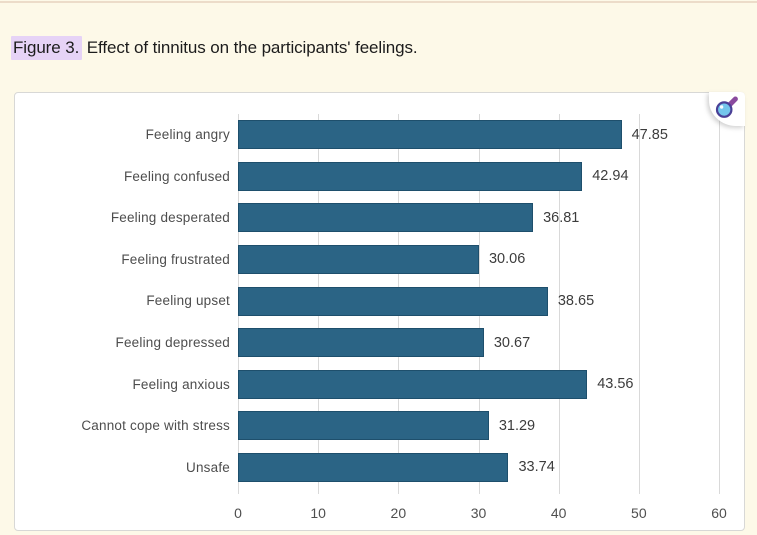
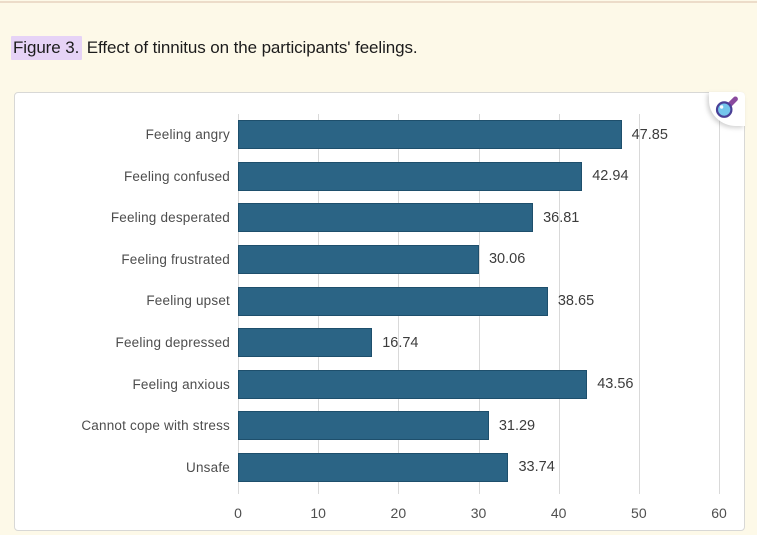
Feeling depressed: 30.67 -> 16.74
